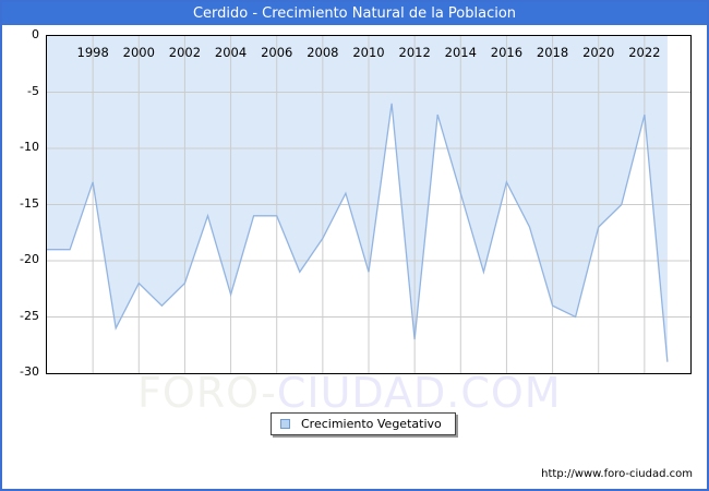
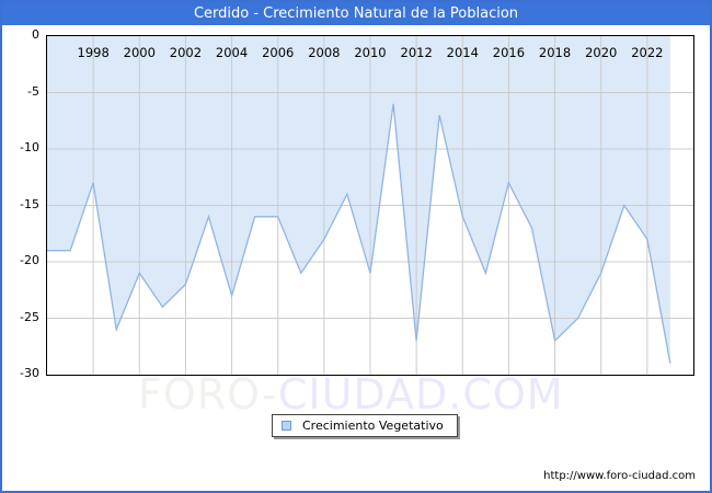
2000: -22 -> -21
2014: -14 -> -16
2018: -24 -> -27
2020: -17 -> -21
2022: -7 -> -18
